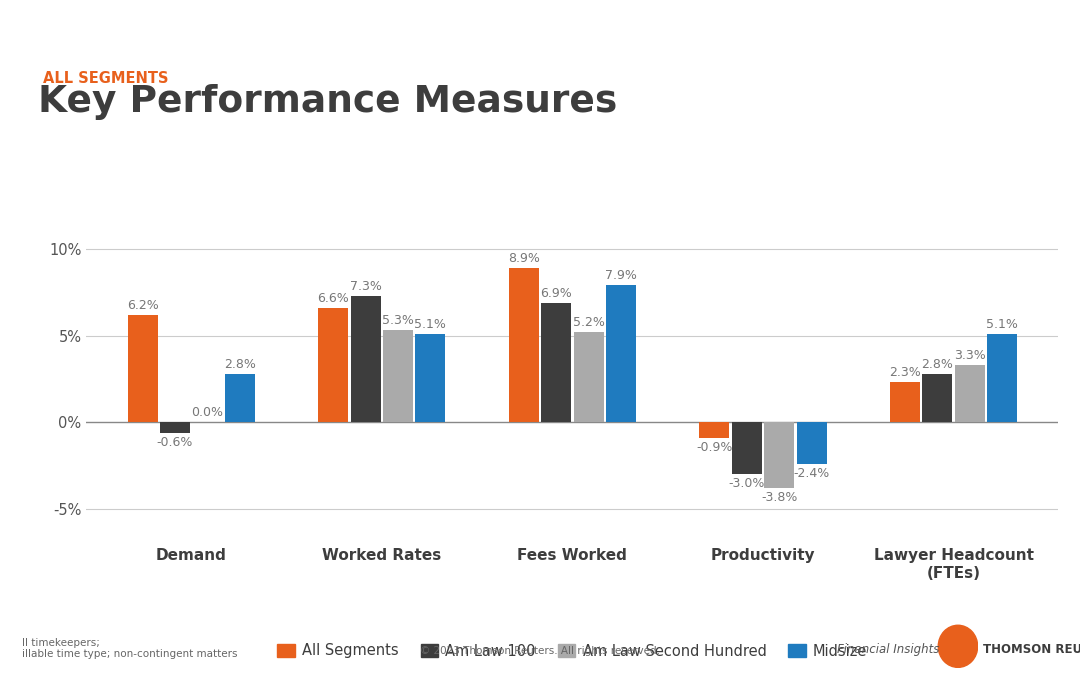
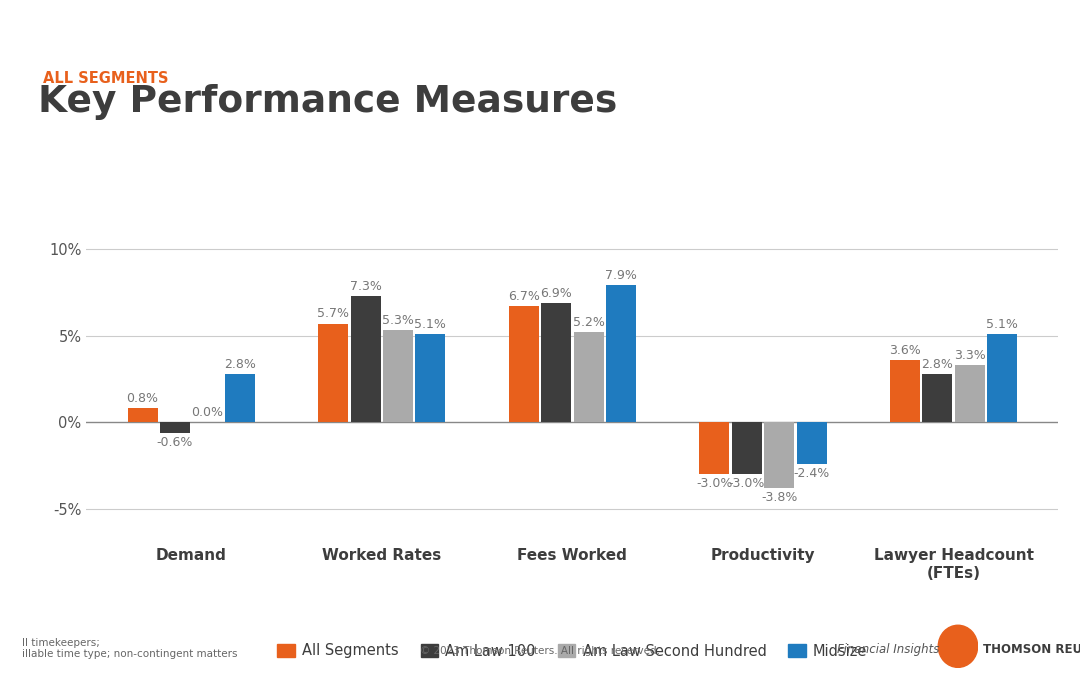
All Segments/Demand: 6.2% -> 0.8%
All Segments/Worked Rates: 6.6% -> 5.7%
All Segments/Fees Worked: 8.9% -> 6.7%
All Segments/Productivity: -0.9% -> -3.0%
All Segments/Lawyer Headcount (FTEs): 2.3% -> 3.6%
